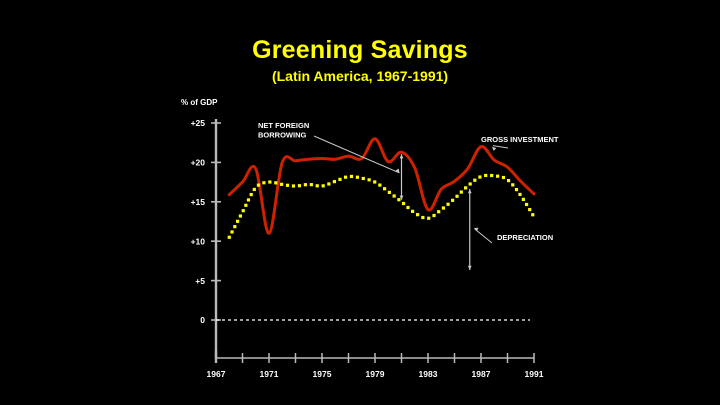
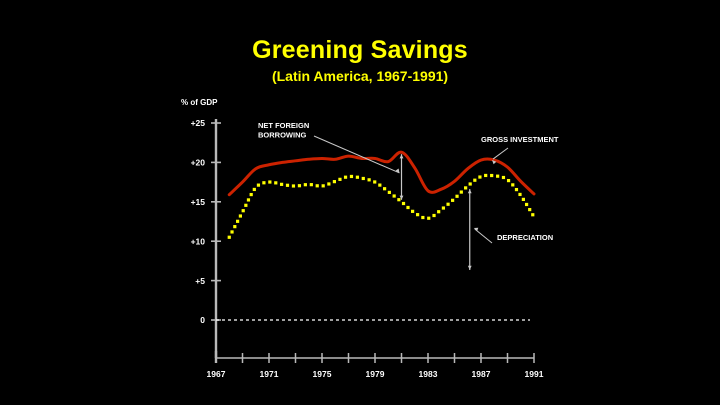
GROSS INVESTMENT/1971: 11 -> 20
GROSS INVESTMENT/1979: 23 -> 20
GROSS INVESTMENT/1983: 14 -> 16
GROSS INVESTMENT/1987: 22 -> 20
